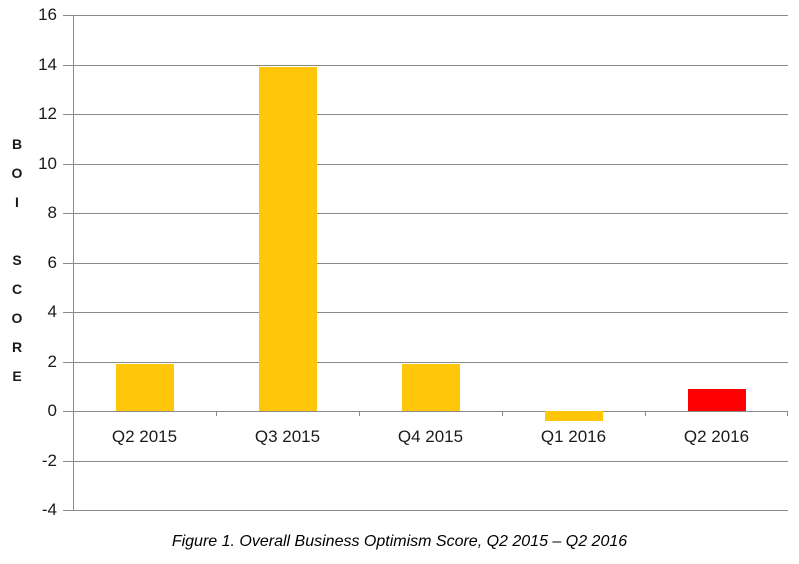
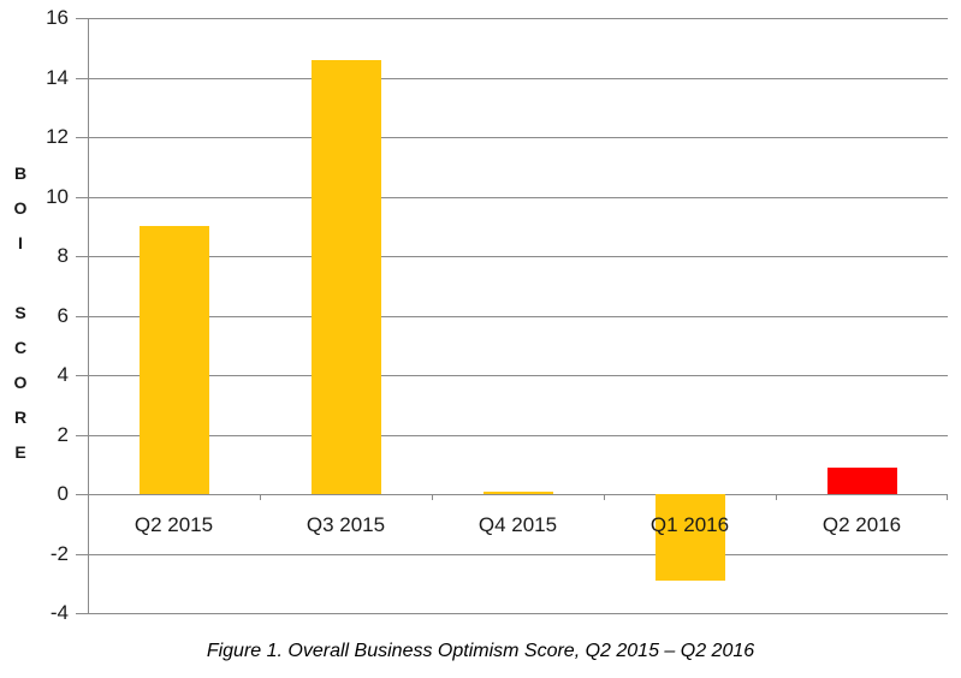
Q2 2015: 1.9 -> 9.0
Q3 2015: 13.9 -> 14.6
Q4 2015: 1.9 -> 0.1
Q1 2016: -0.4 -> -2.9
